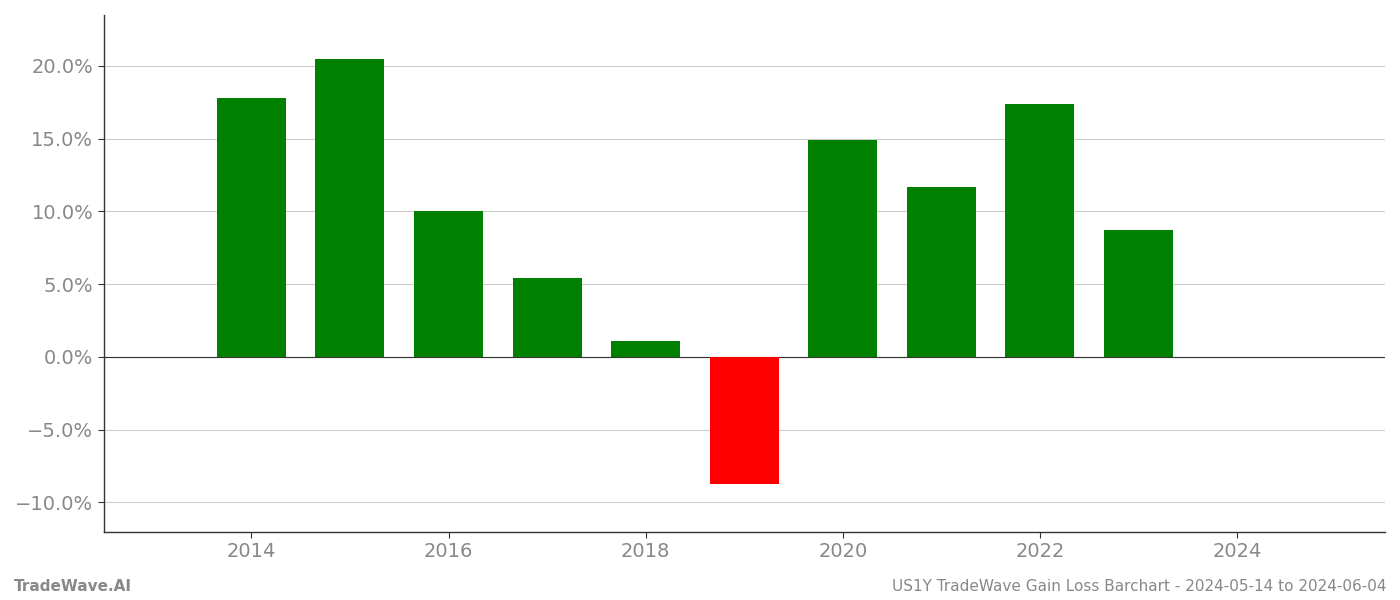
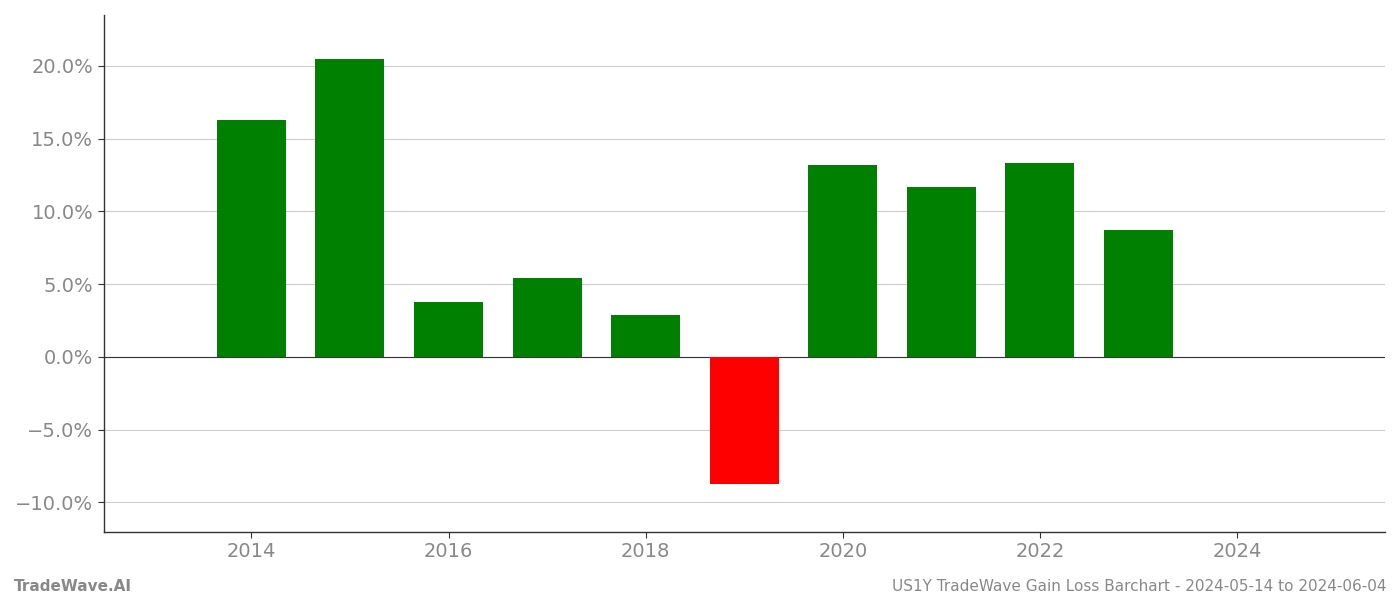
2014: 17.8% -> 16.3%
2016: 10.0% -> 3.8%
2018: 1.1% -> 2.9%
2020: 14.9% -> 13.2%
2022: 17.4% -> 13.3%
